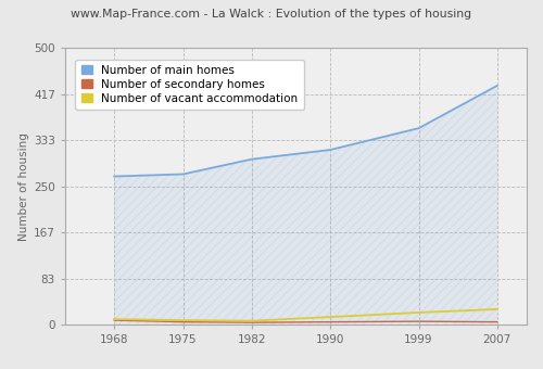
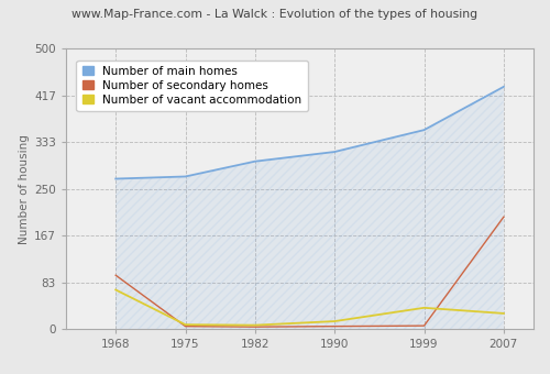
Number of secondary homes/1968: 8 -> 96
Number of vacant accommodation/1968: 10 -> 70
Number of vacant accommodation/1999: 22 -> 38
Number of secondary homes/2007: 5 -> 200
